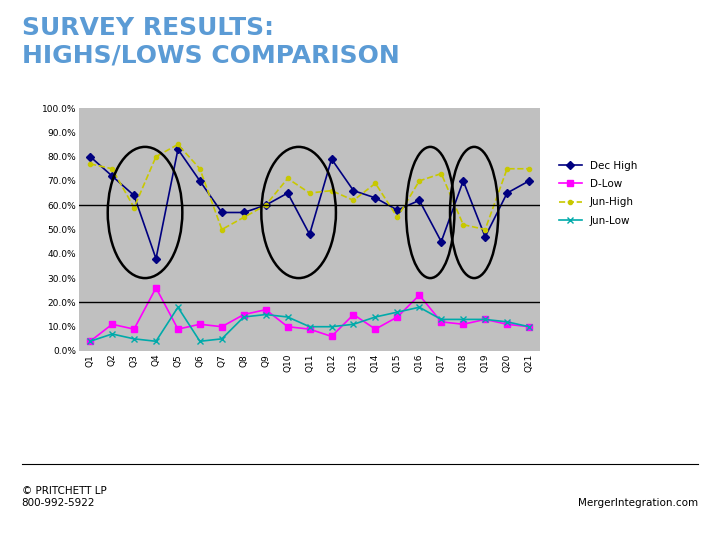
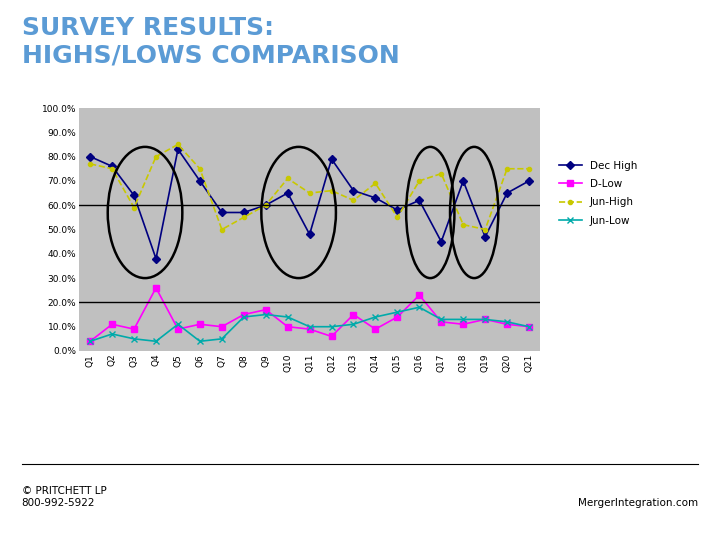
Dec High/Q2: 72% -> 76%
Jun-Low/Q5: 18% -> 11%
